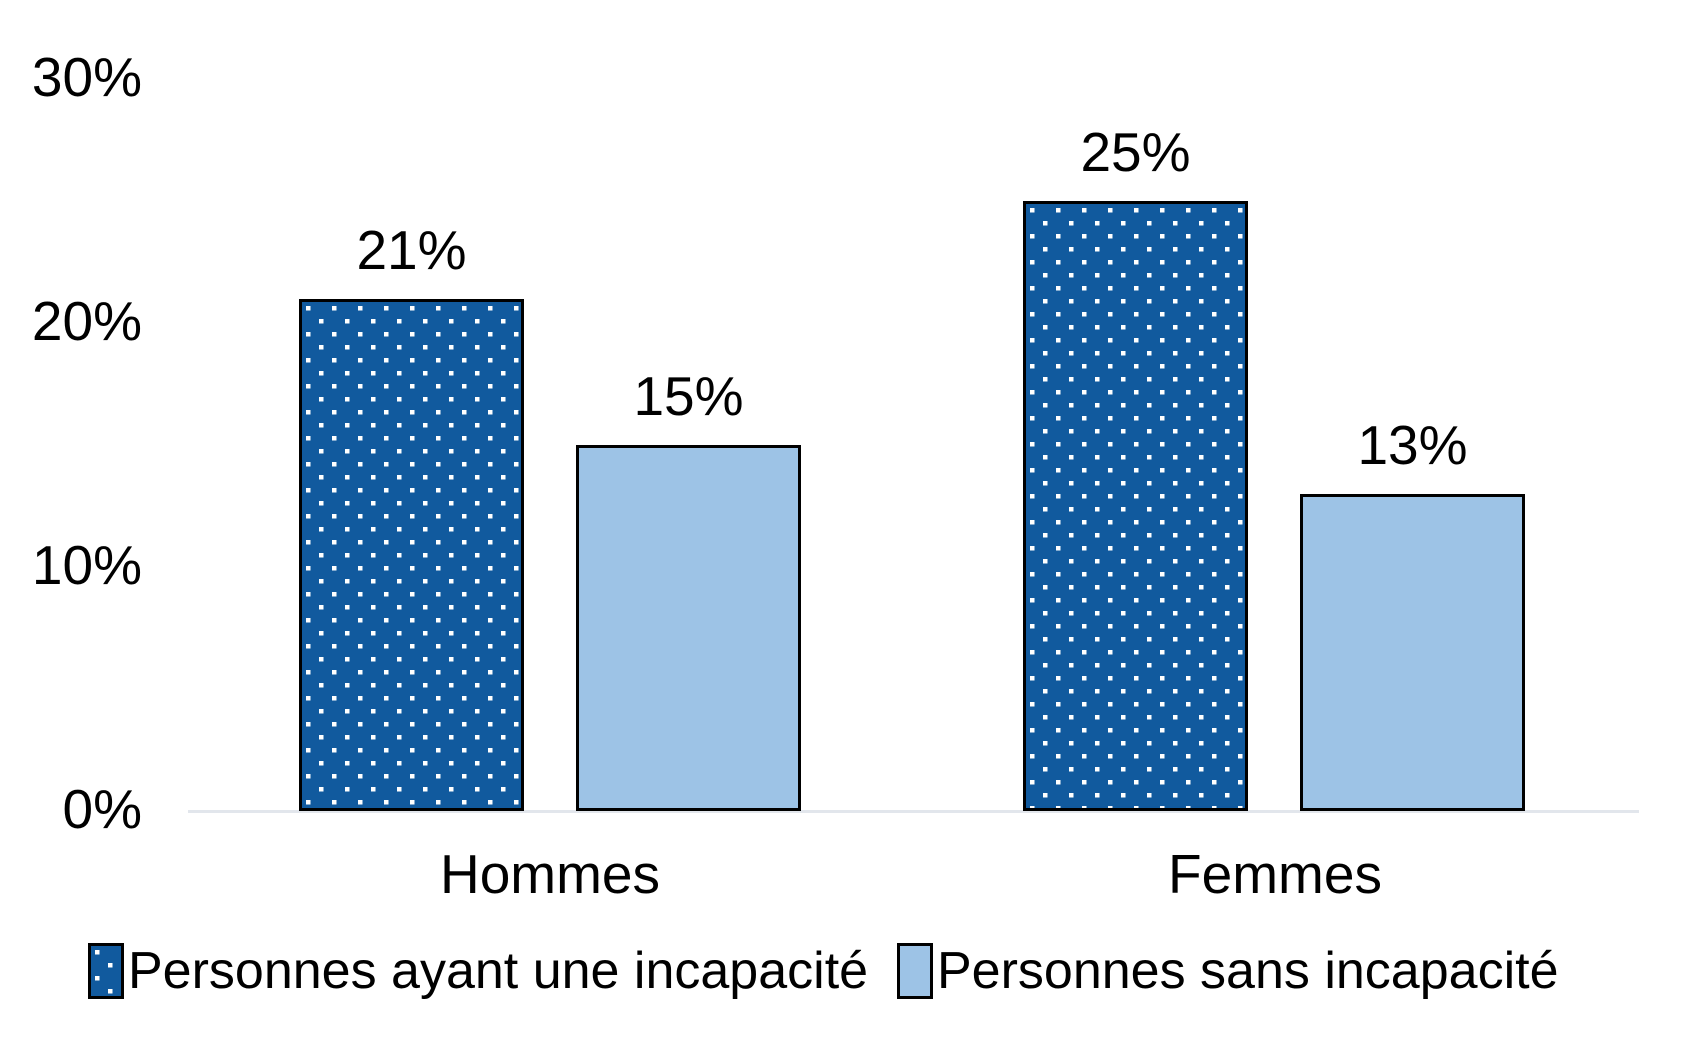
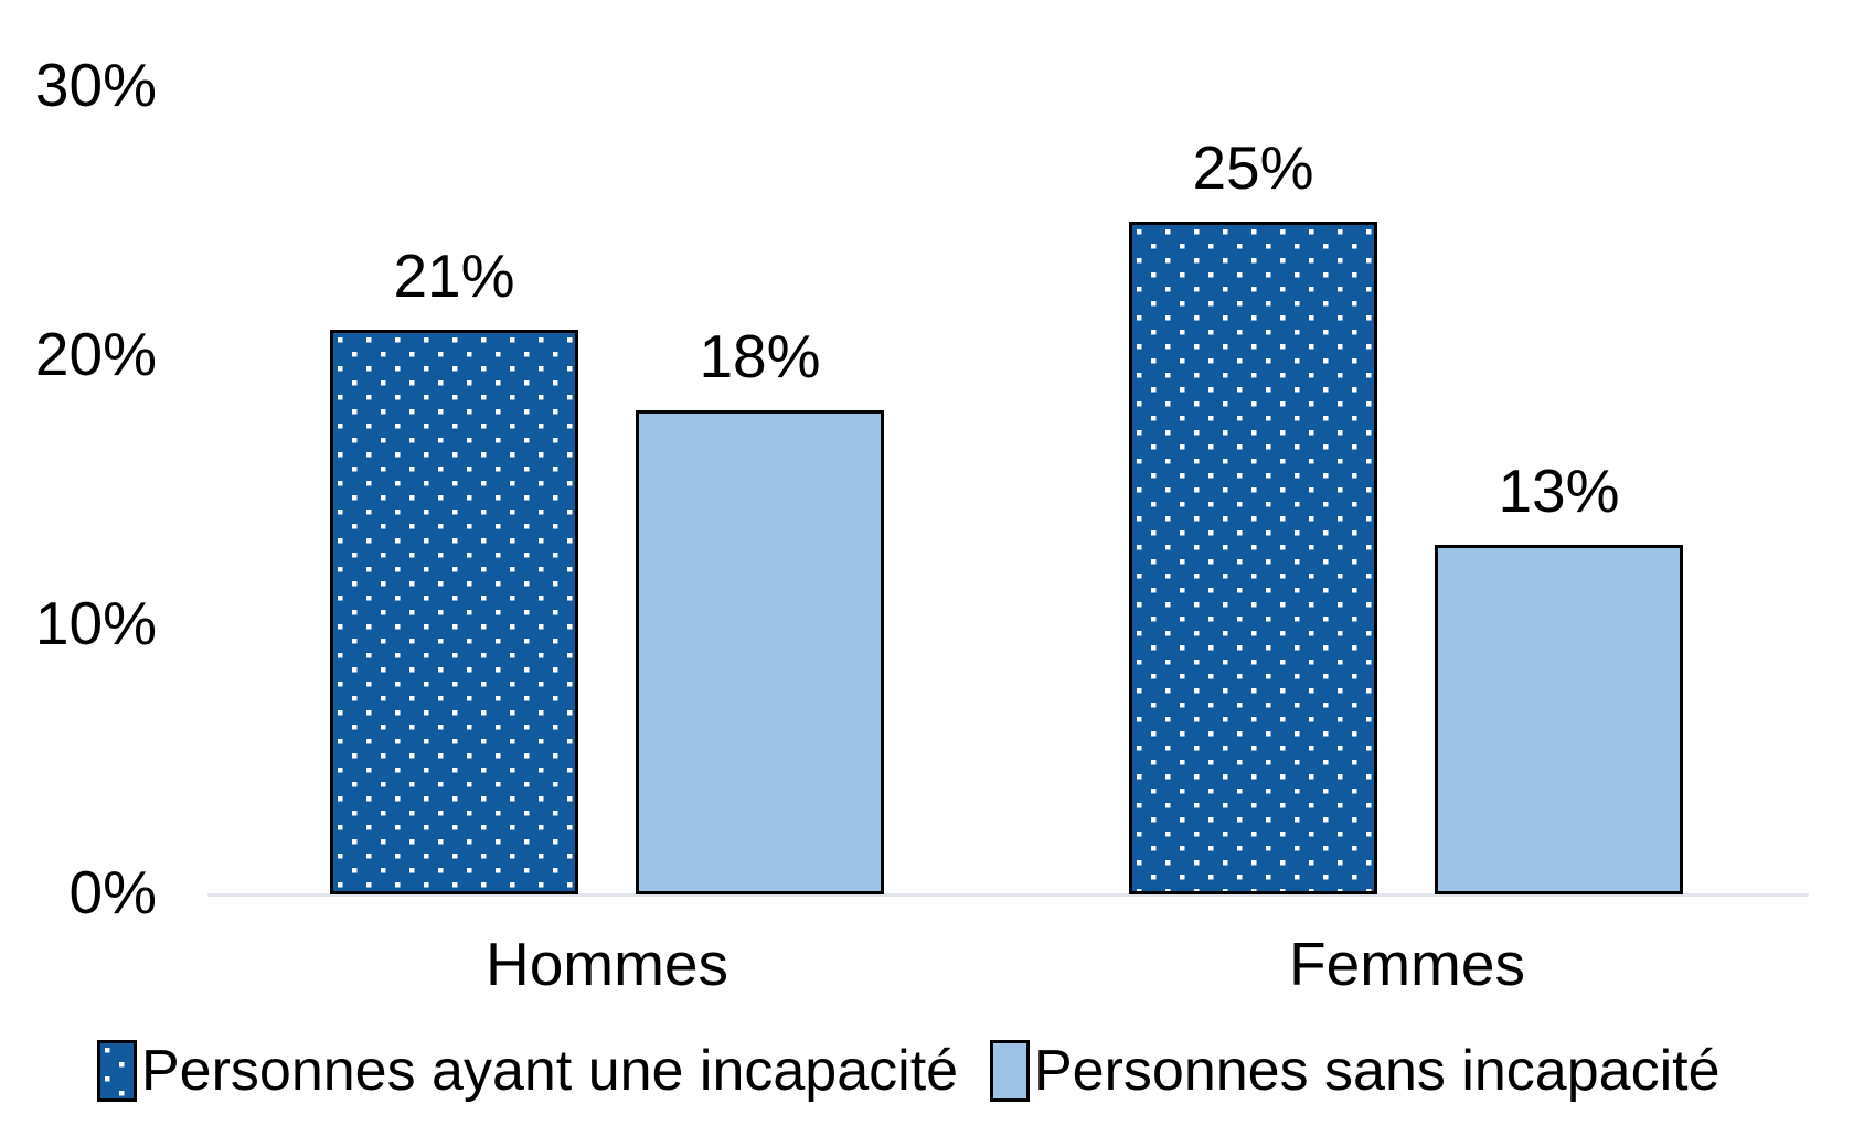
Personnes sans incapacité/Hommes: 15% -> 18%
